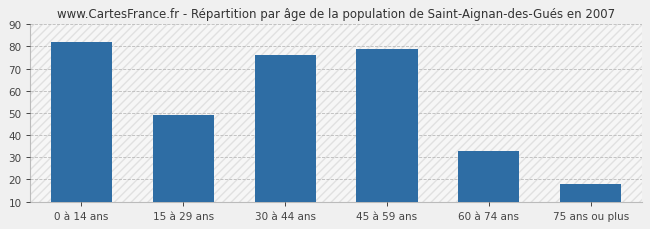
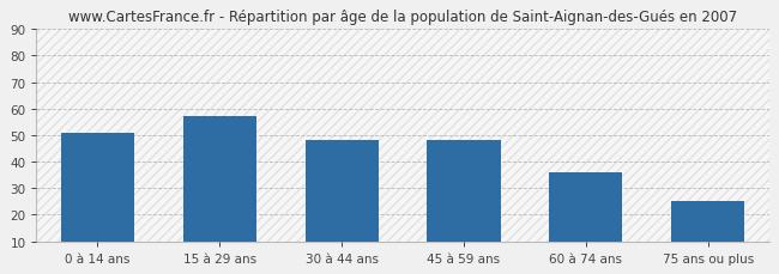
0 à 14 ans: 82 -> 51
15 à 29 ans: 49 -> 57
30 à 44 ans: 76 -> 48
45 à 59 ans: 79 -> 48
60 à 74 ans: 33 -> 36
75 ans ou plus: 18 -> 25
